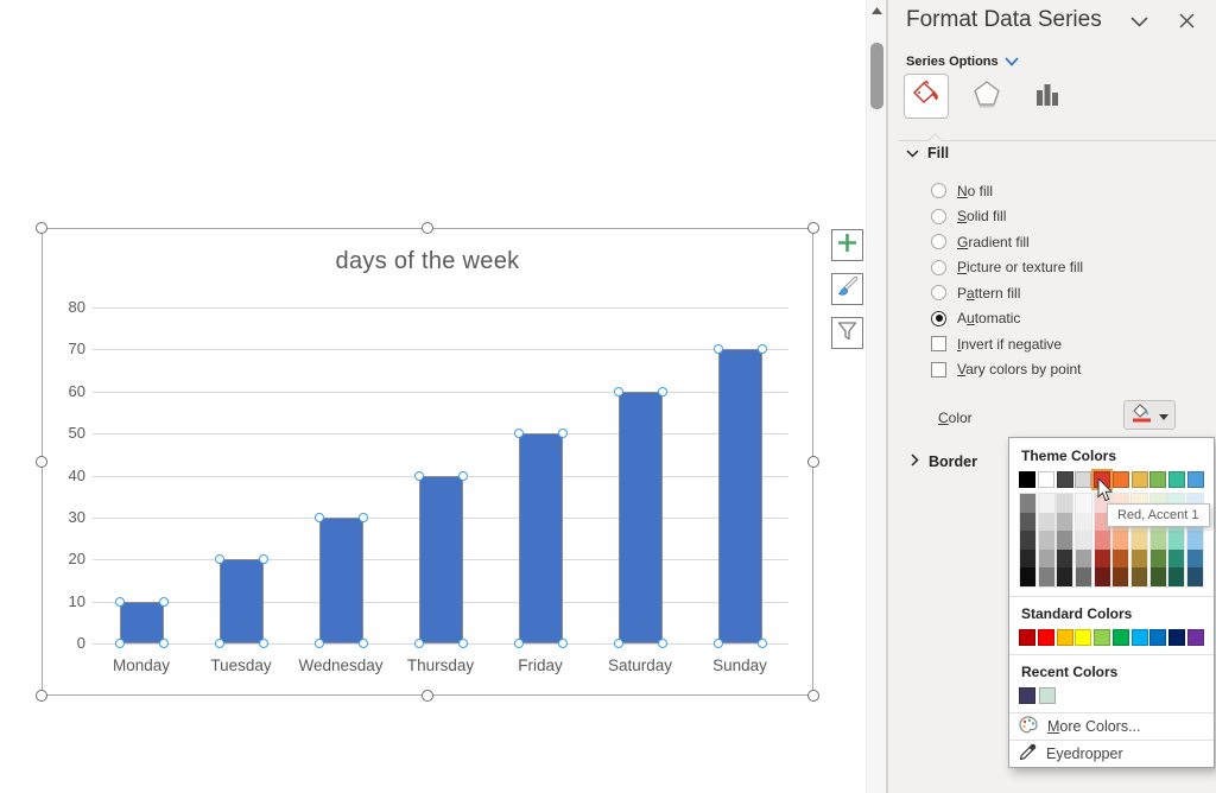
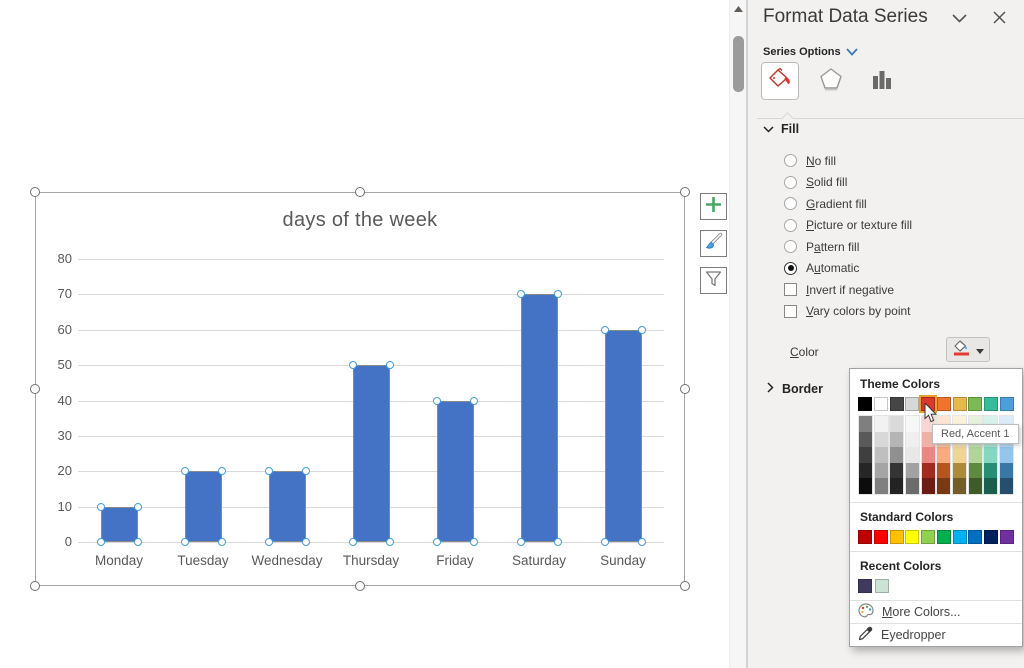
Wednesday: 30 -> 20
Thursday: 40 -> 50
Friday: 50 -> 40
Saturday: 60 -> 70
Sunday: 70 -> 60
